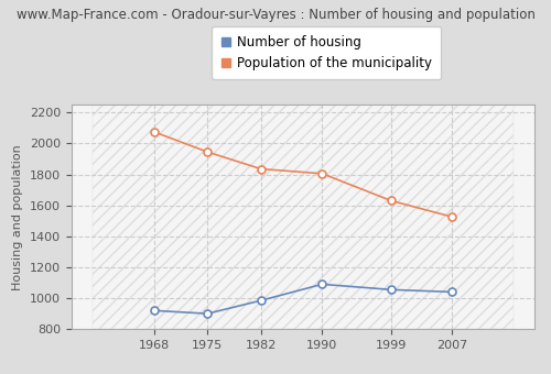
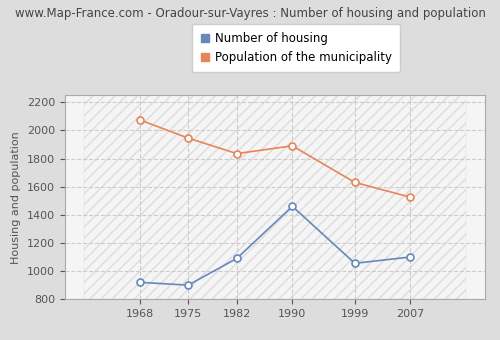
Number of housing/1982: 980 -> 1090
Number of housing/1990: 1090 -> 1460
Population of the municipality/1990: 1800 -> 1890
Number of housing/2007: 1040 -> 1100
